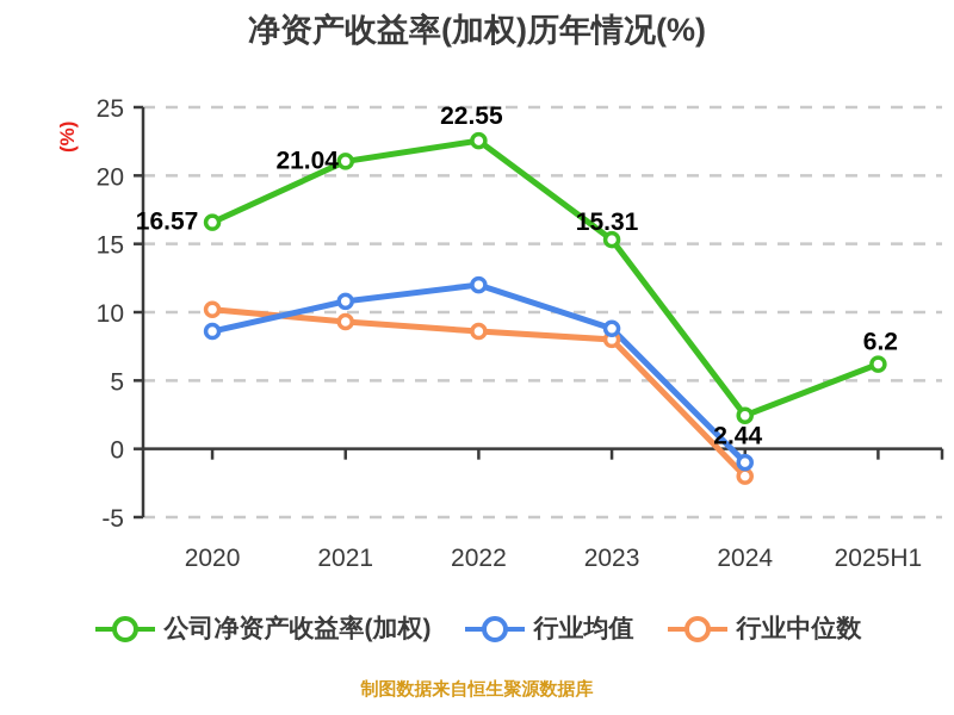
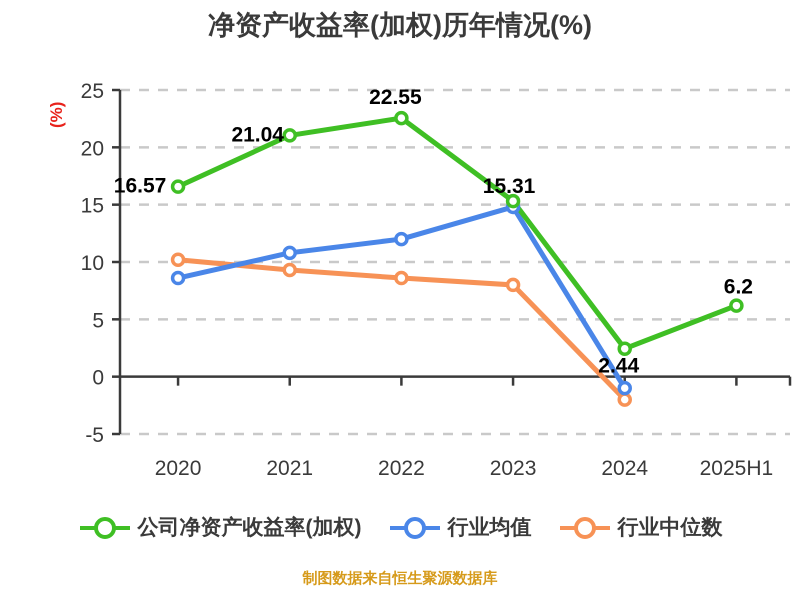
行业均值/2023: 8.8 -> 14.8
